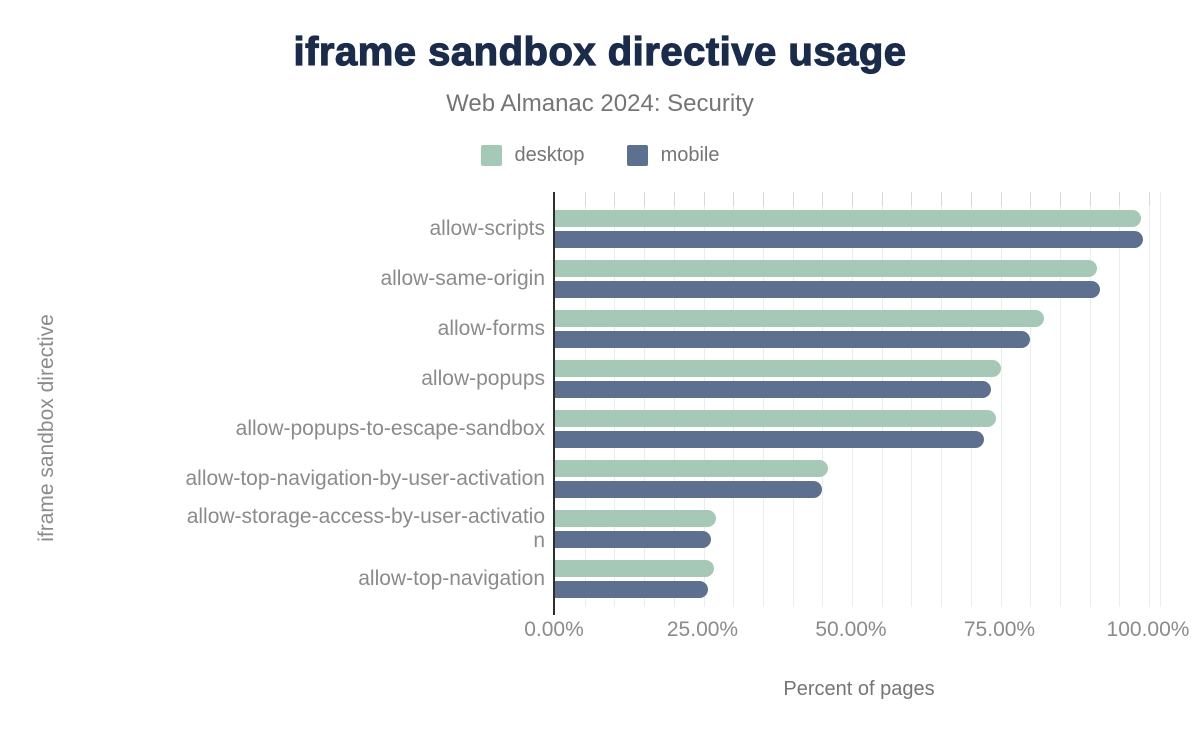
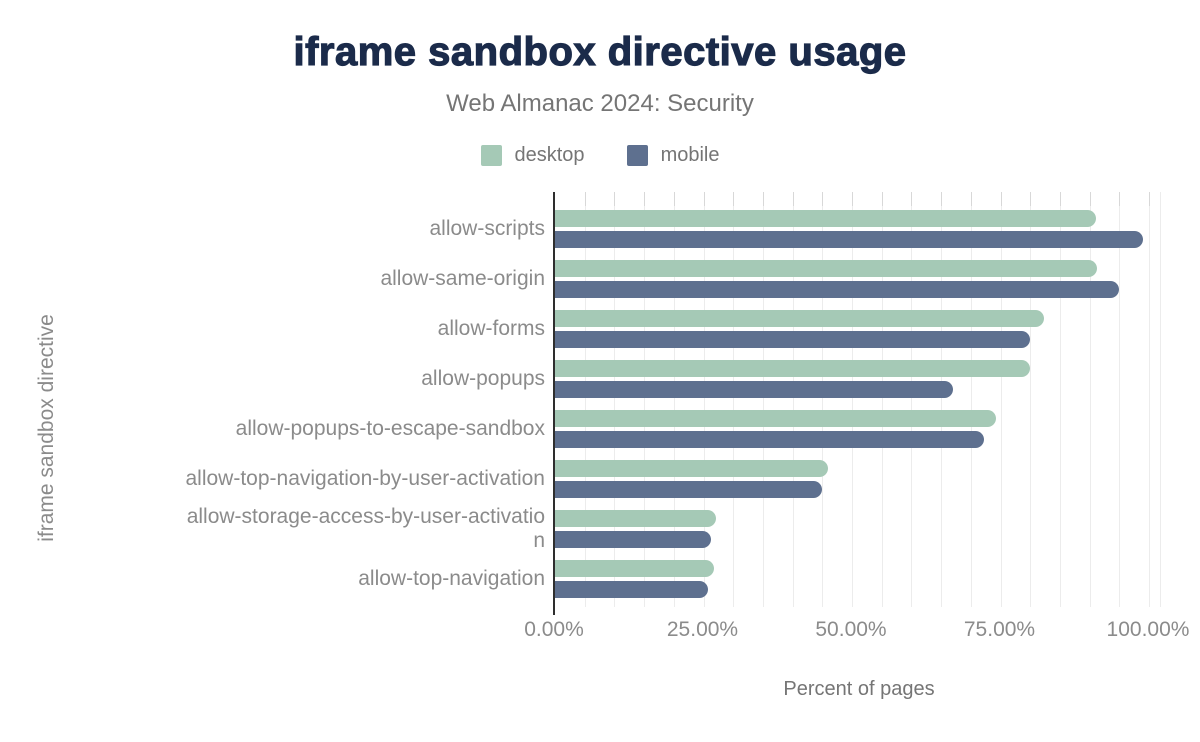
desktop/allow-scripts: 99% -> 91%
mobile/allow-same-origin: 92% -> 95%
desktop/allow-popups: 75% -> 80%
mobile/allow-popups: 73% -> 67%
